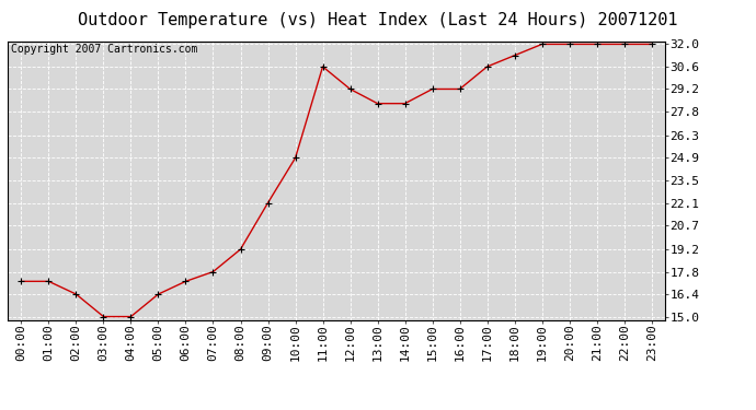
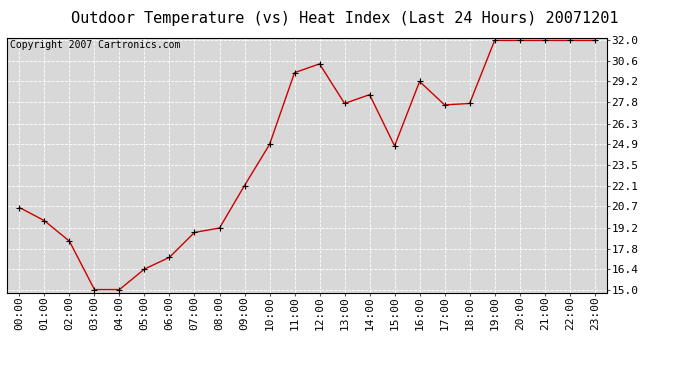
00:00: 17.2 -> 20.6
01:00: 17.2 -> 19.7
02:00: 16.4 -> 18.3
07:00: 17.8 -> 18.9
11:00: 30.6 -> 29.8
12:00: 29.2 -> 30.4
13:00: 28.3 -> 27.7
15:00: 29.2 -> 24.8
17:00: 30.6 -> 27.6
18:00: 31.3 -> 27.7
